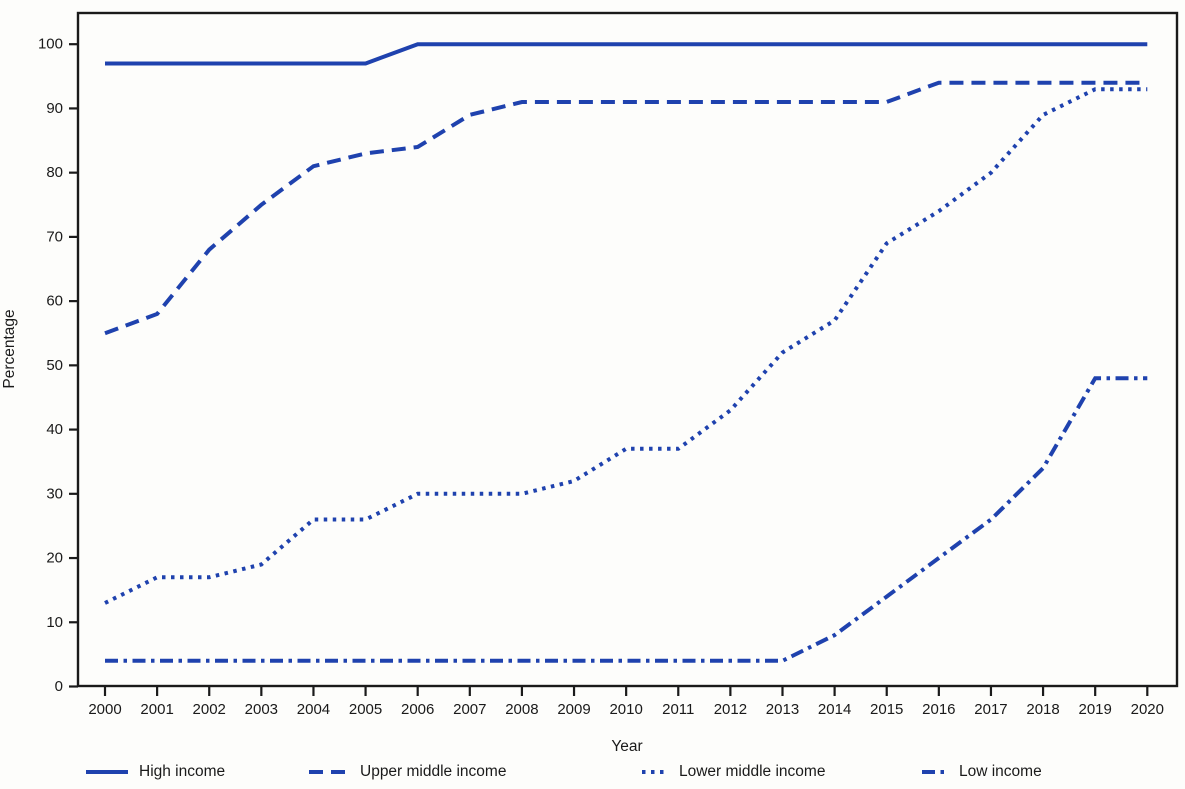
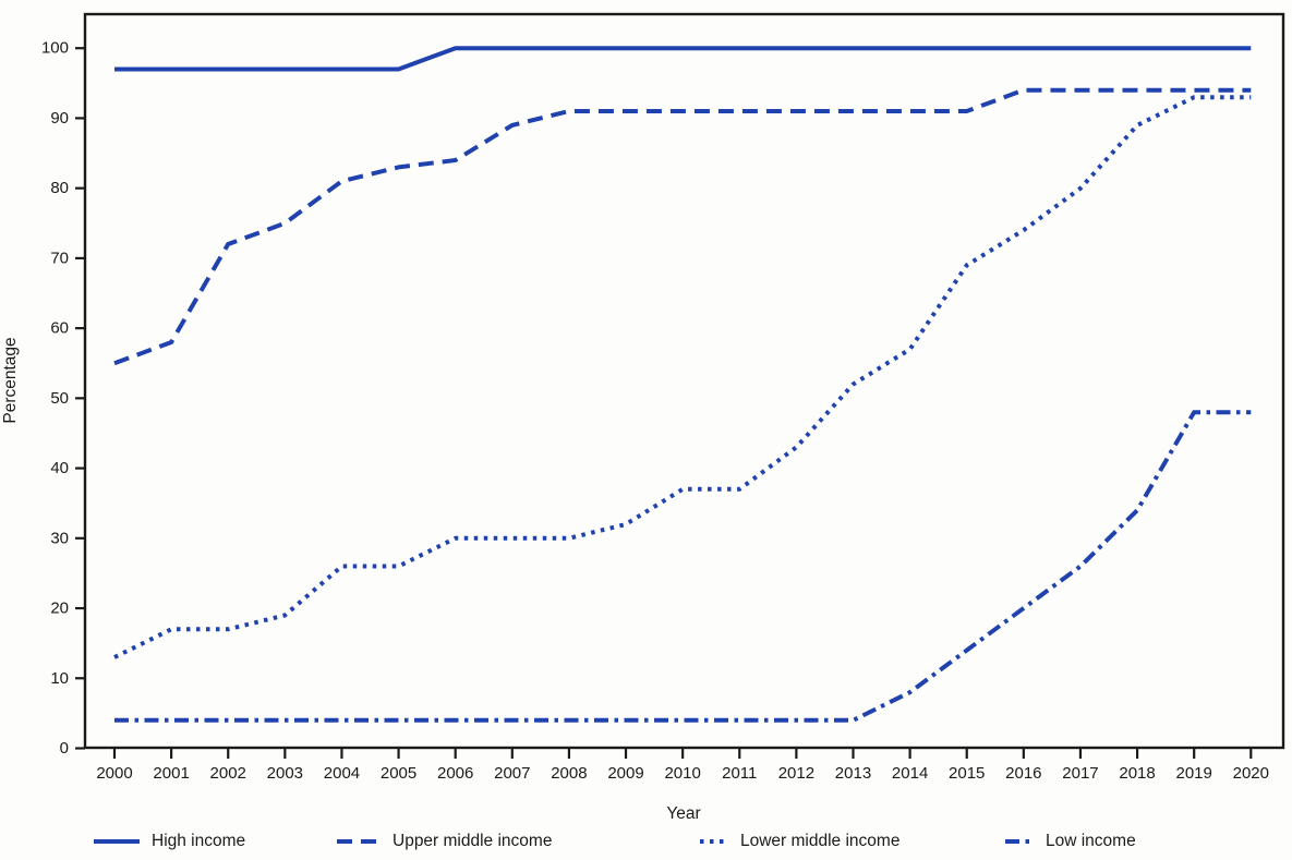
Upper middle income/2002: 68 -> 72
